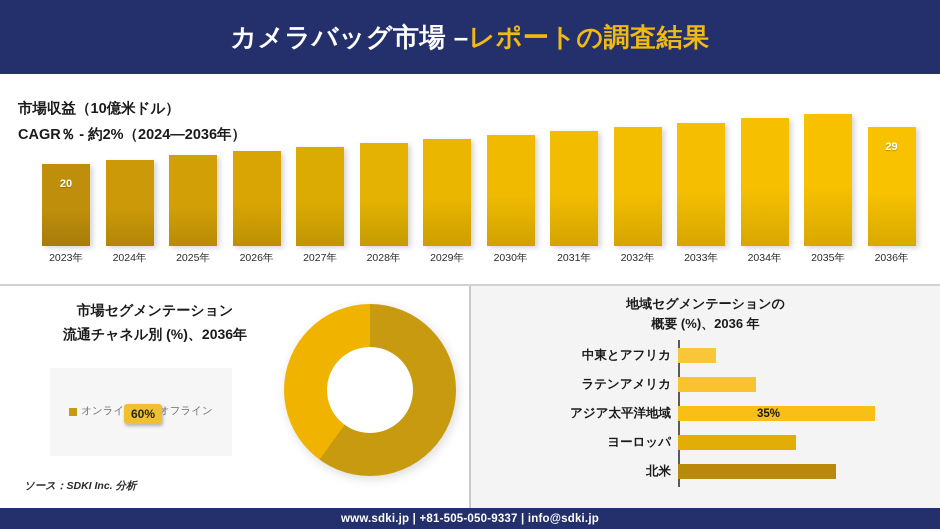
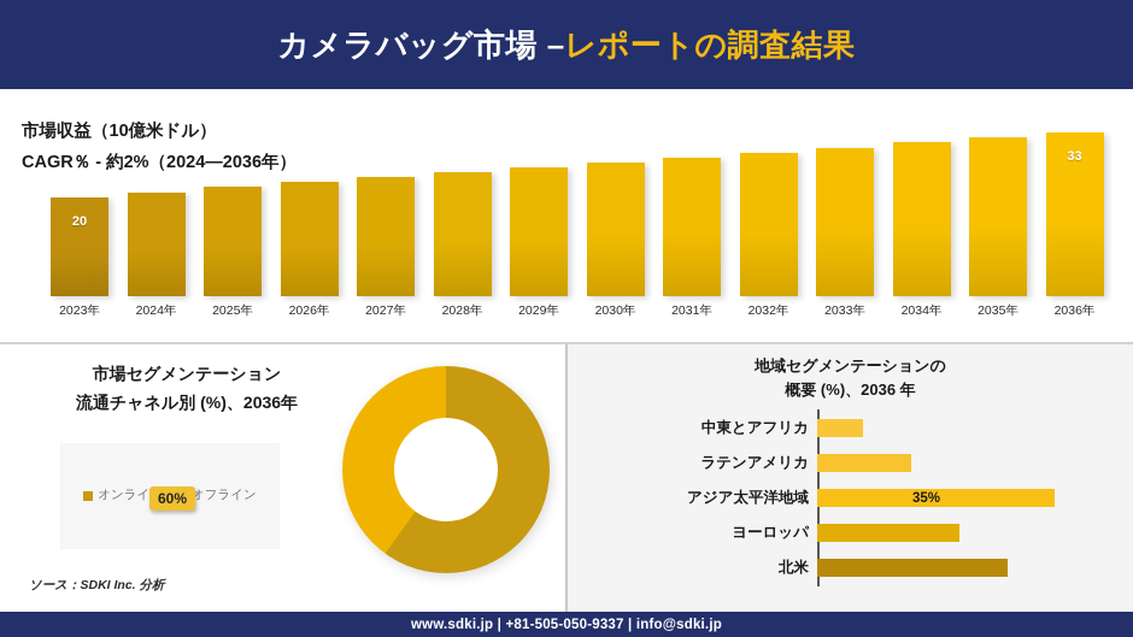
市場収益（10億米ドル）/2036年: 29 -> 33
